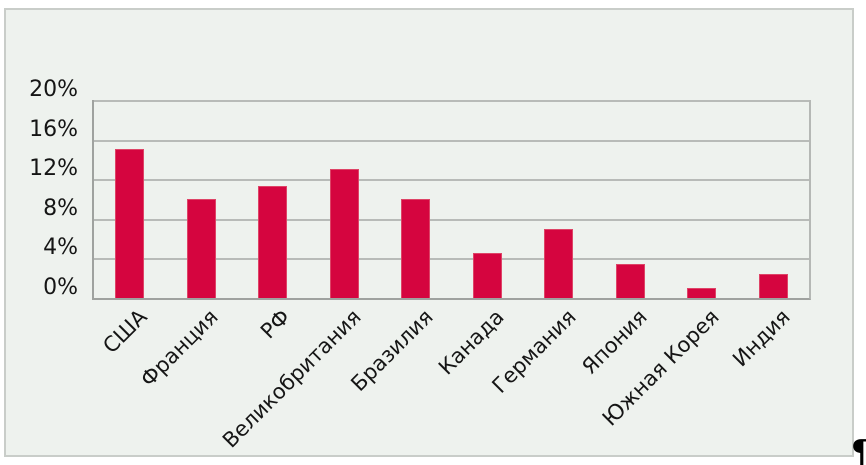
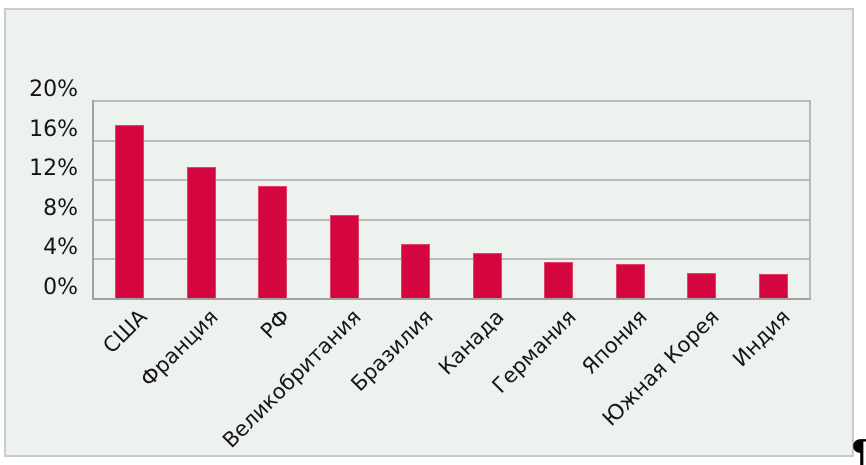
США: 15% -> 18%
Франция: 10% -> 13%
Великобритания: 13% -> 8%
Бразилия: 10% -> 6%
Германия: 7% -> 4%
Южная Корея: 1% -> 2%
